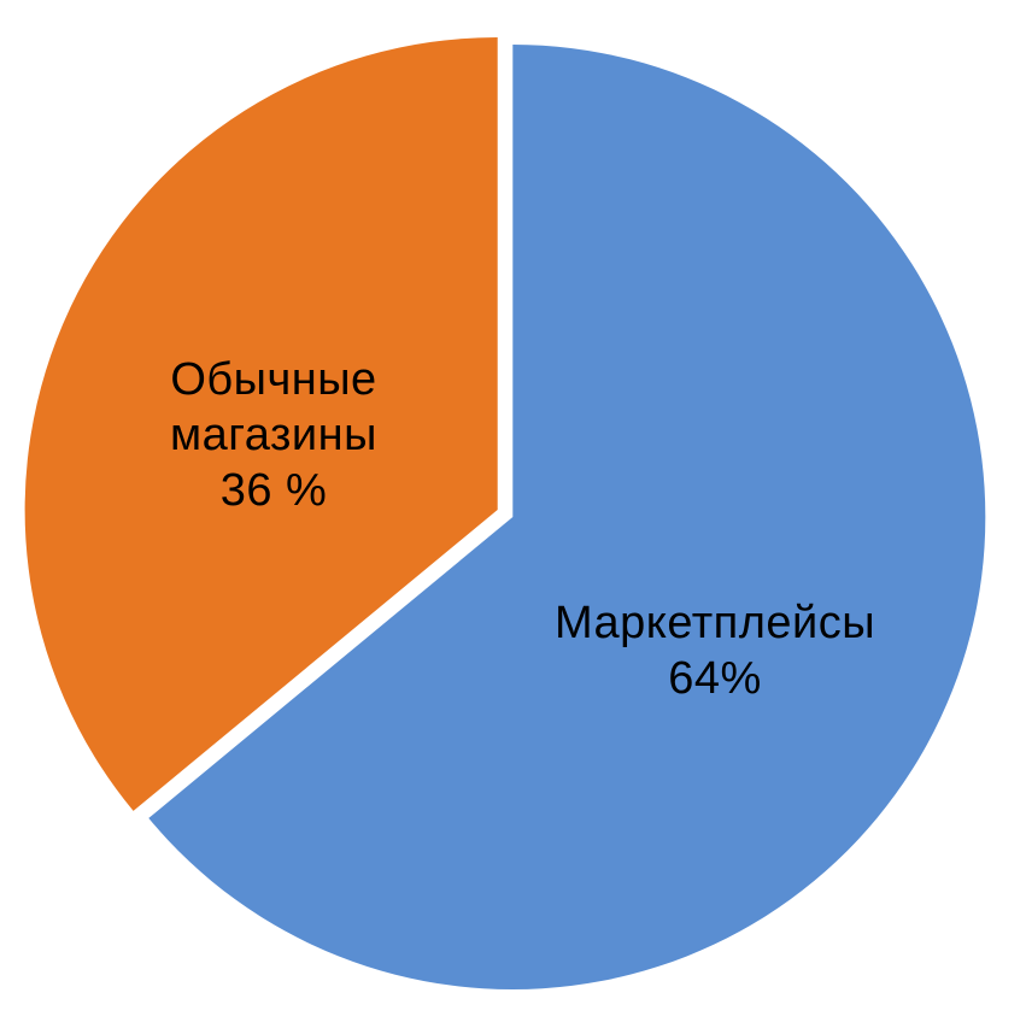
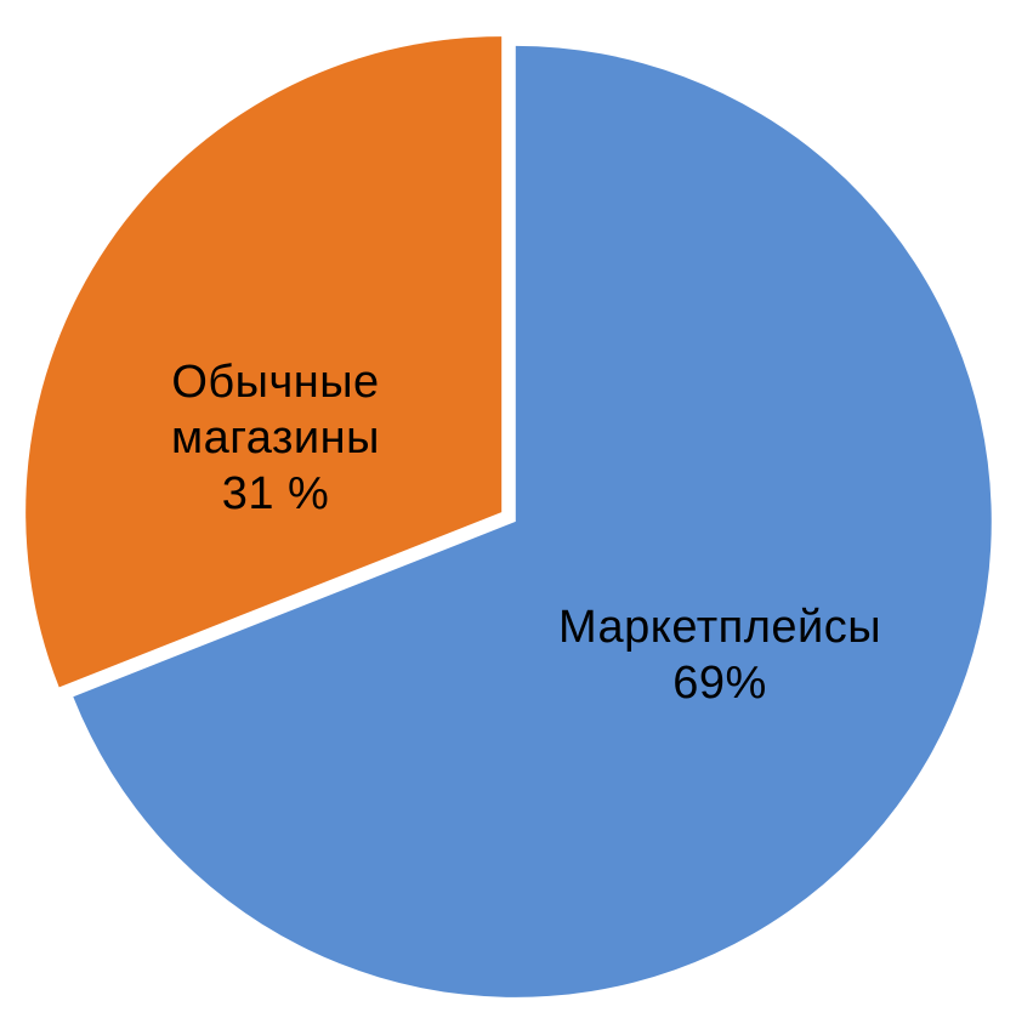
Маркетплейсы: 64% -> 69%
Обычные магазины: 36 -> 31
